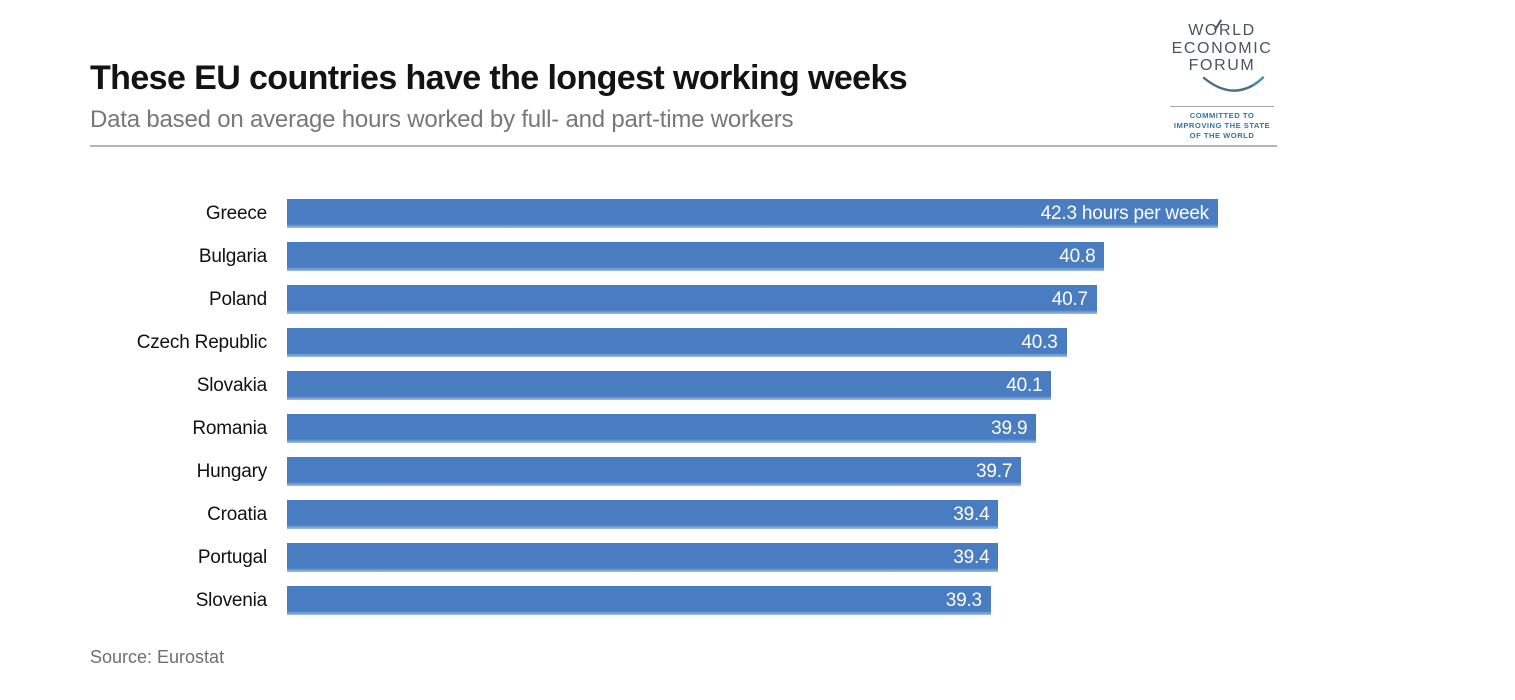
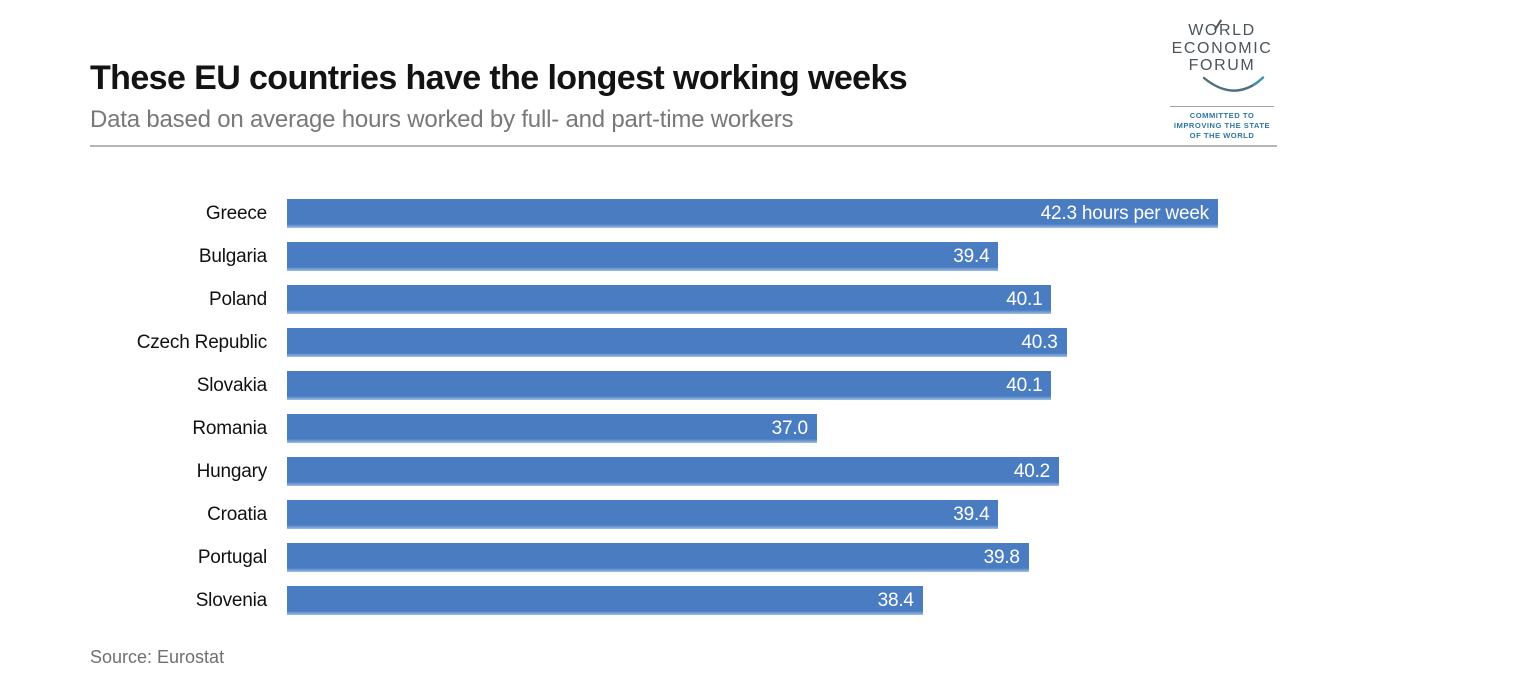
Bulgaria: 40.8 -> 39.4
Poland: 40.7 -> 40.1
Romania: 39.9 -> 37.0
Hungary: 39.7 -> 40.2
Portugal: 39.4 -> 39.8
Slovenia: 39.3 -> 38.4
